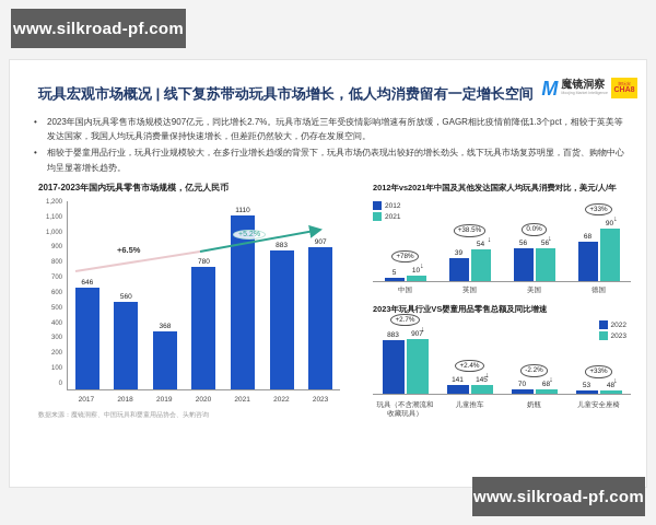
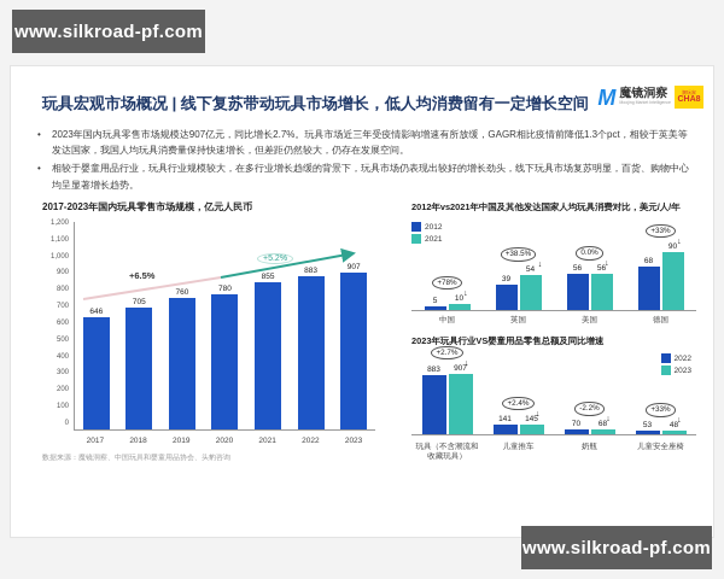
2017-2023年国内玩具零售市场规模，亿元人民币/2018: 560 -> 705
2017-2023年国内玩具零售市场规模，亿元人民币/2019: 368 -> 760
2017-2023年国内玩具零售市场规模，亿元人民币/2021: 1110 -> 855
